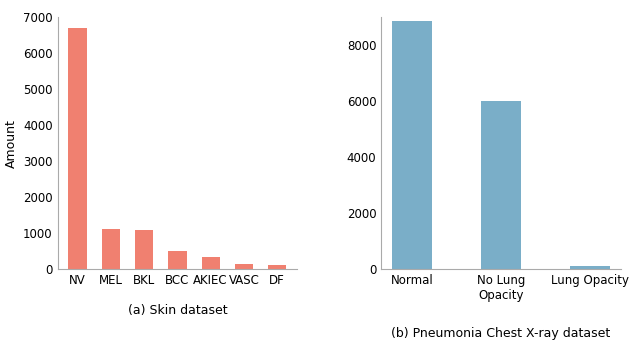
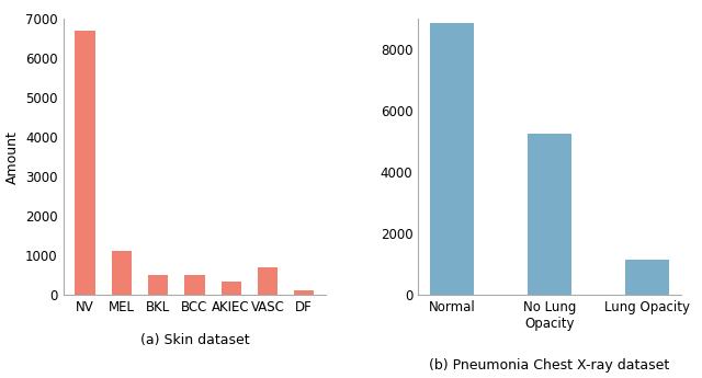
BKL: 1100 -> 500
VASC: 140 -> 700
No Lung Opacity: 6010 -> 5250
Lung Opacity: 120 -> 1150
